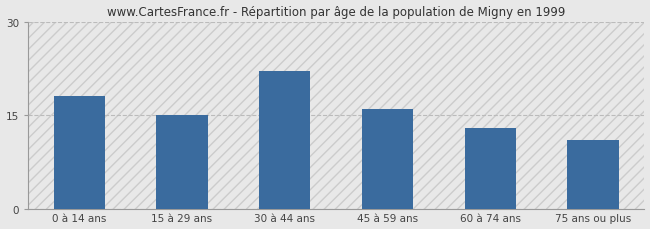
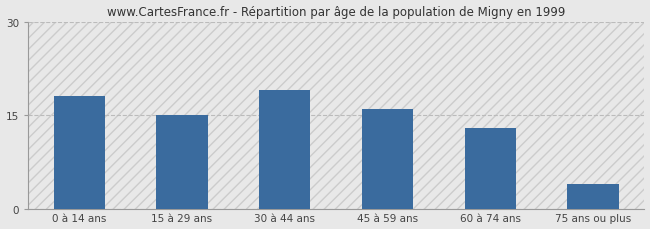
30 à 44 ans: 22 -> 19
75 ans ou plus: 11 -> 4
